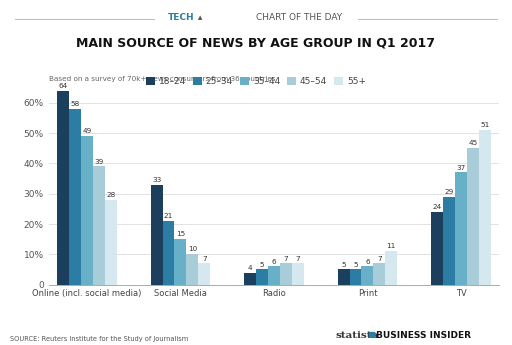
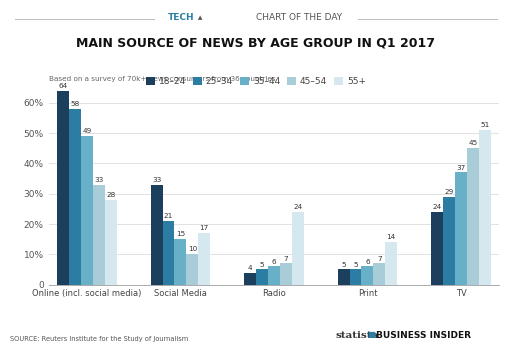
45–54/Online (incl. social media): 39 -> 33
55+/Social Media: 7 -> 17
55+/Radio: 7 -> 24
55+/Print: 11 -> 14
